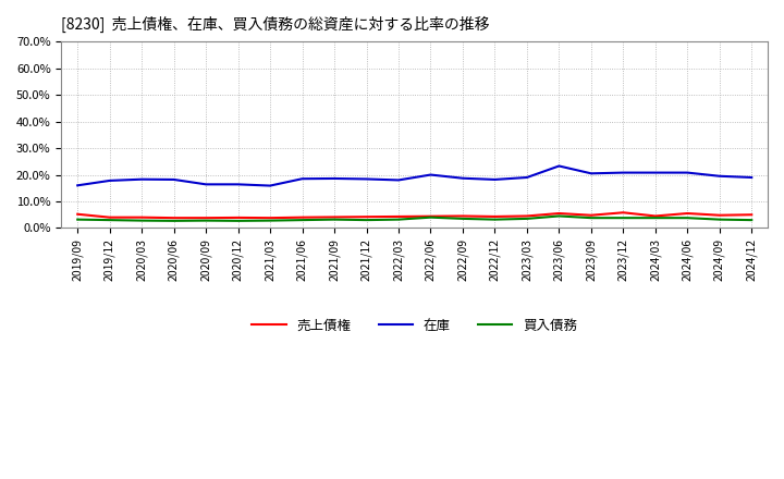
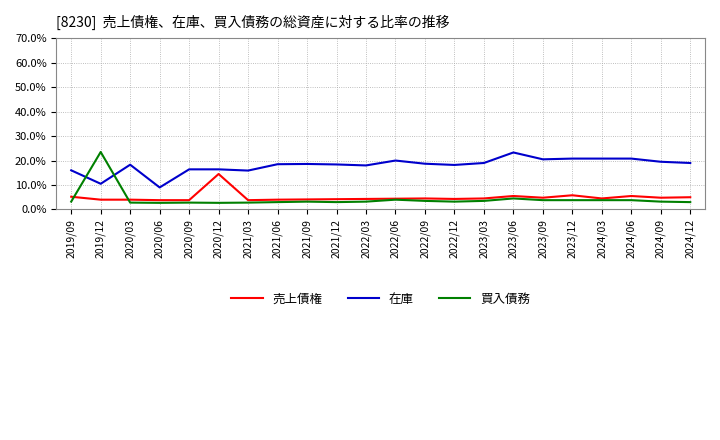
在庫/2019/12: 17.8% -> 10.5%
買入債務/2019/12: 3.0% -> 23.5%
在庫/2020/06: 18.2% -> 9.0%
売上債権/2020/12: 3.9% -> 14.5%
